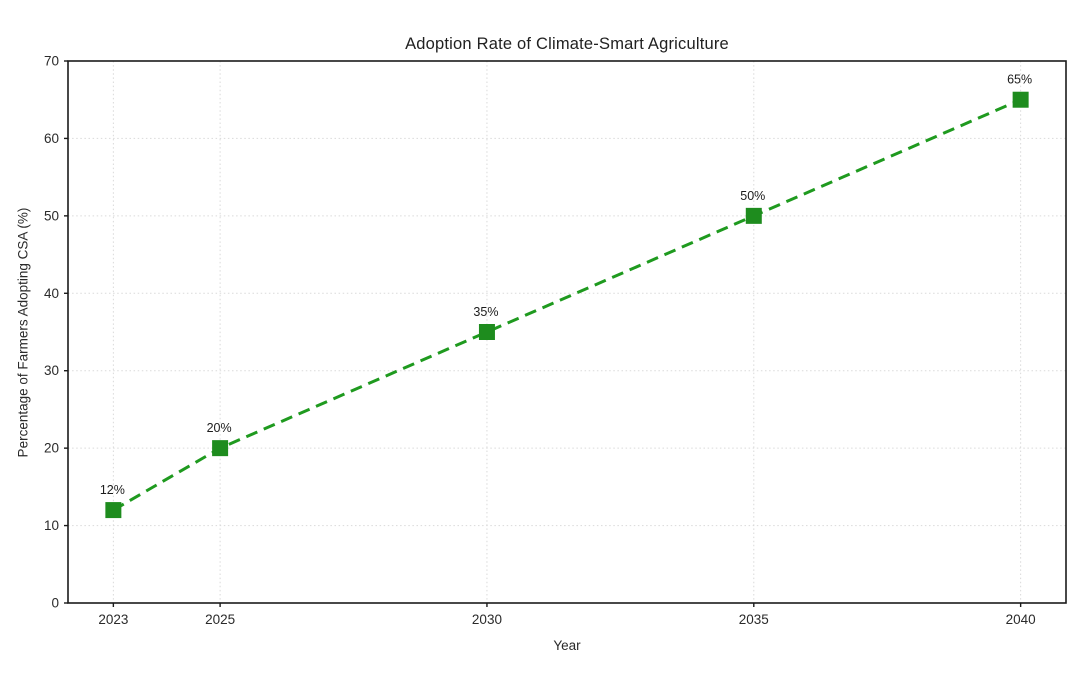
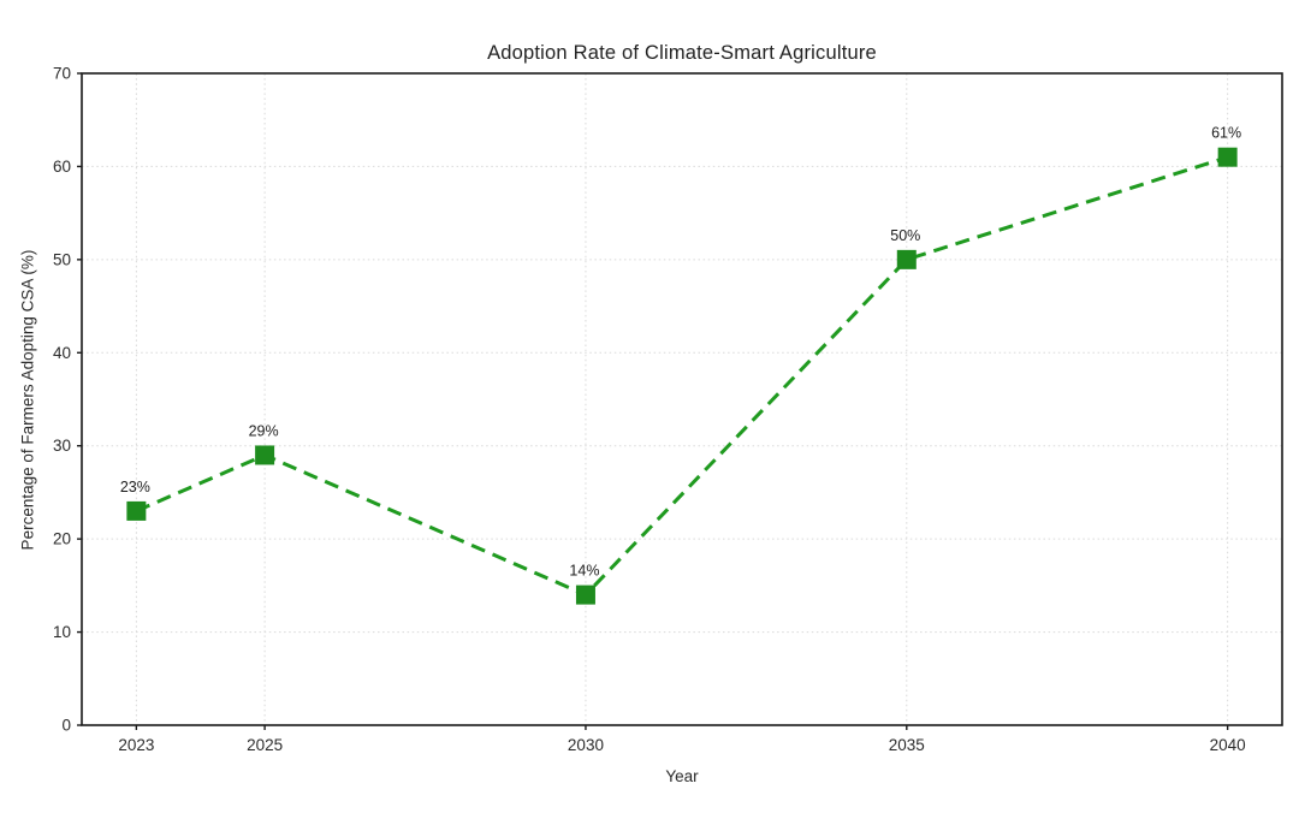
2023: 12% -> 23%
2025: 20% -> 29%
2030: 35% -> 14%
2040: 65% -> 61%
